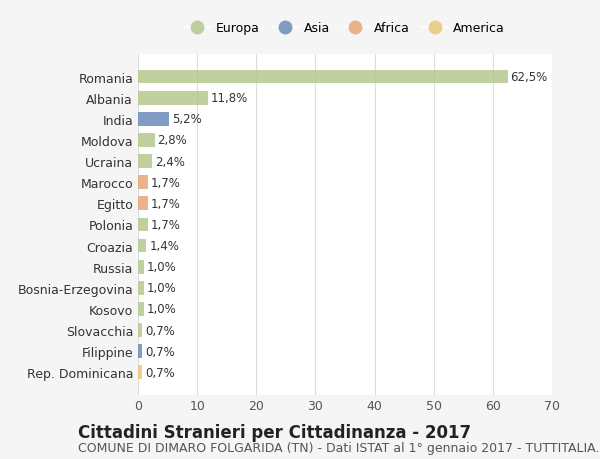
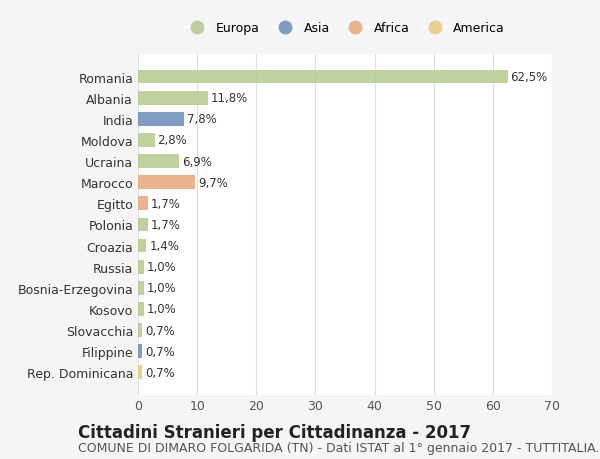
India: 5,2% -> 7,8%
Ucraina: 2,4% -> 6,9%
Marocco: 1,7% -> 9,7%
